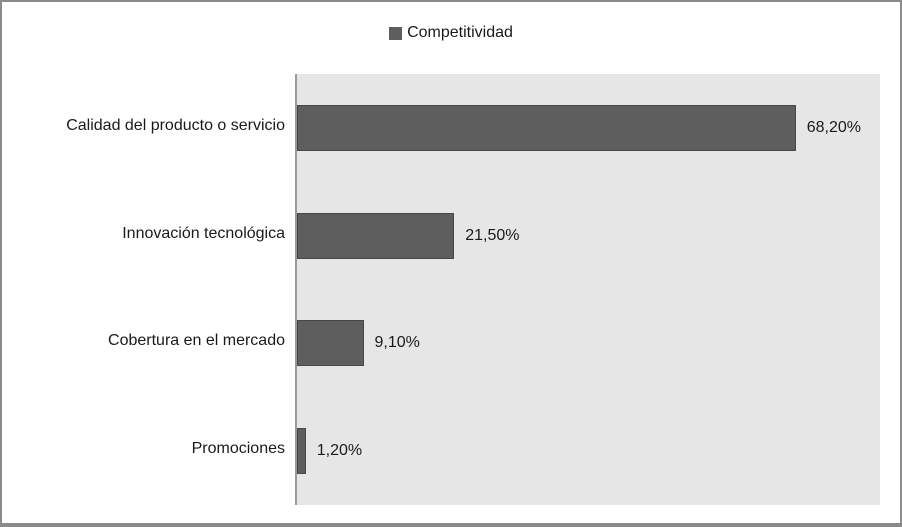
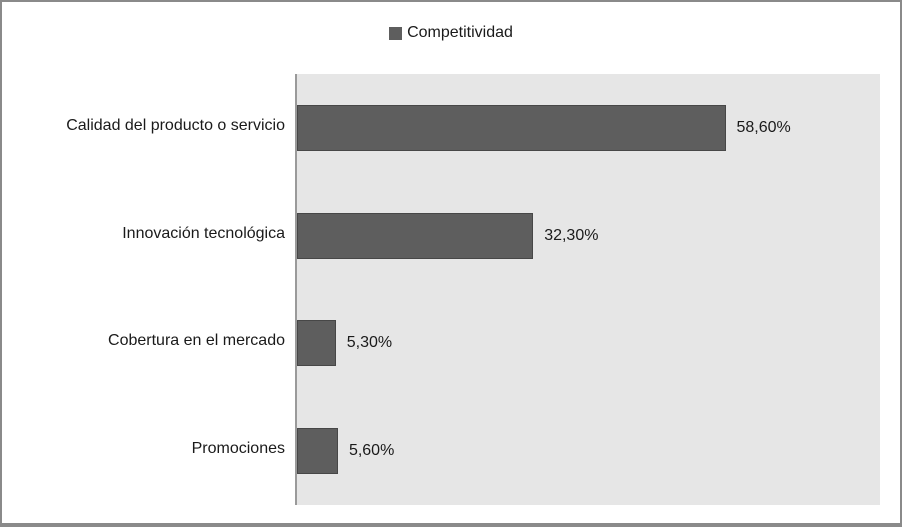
Calidad del producto o servicio: 68,20% -> 58,60%
Innovación tecnológica: 21,50% -> 32,30%
Cobertura en el mercado: 9,10% -> 5,30%
Promociones: 1,20% -> 5,60%
